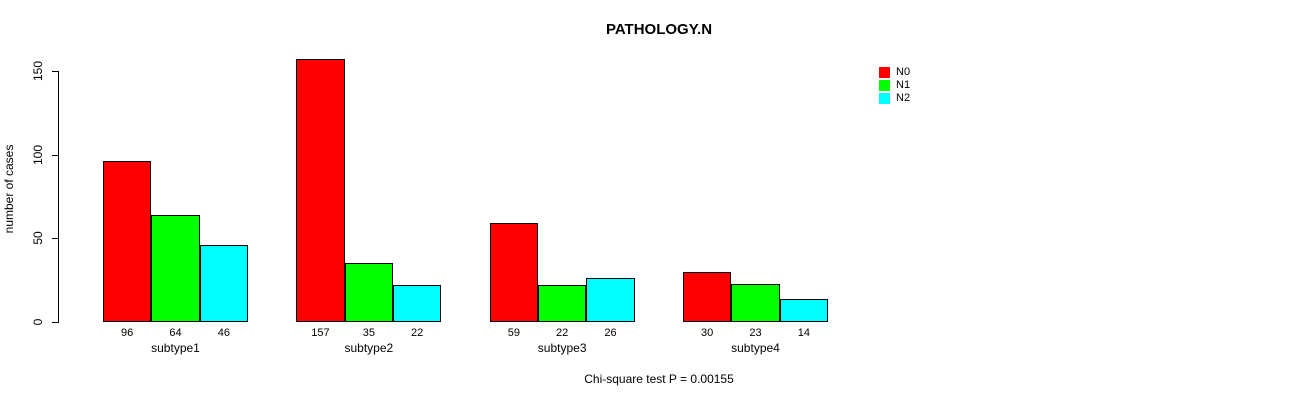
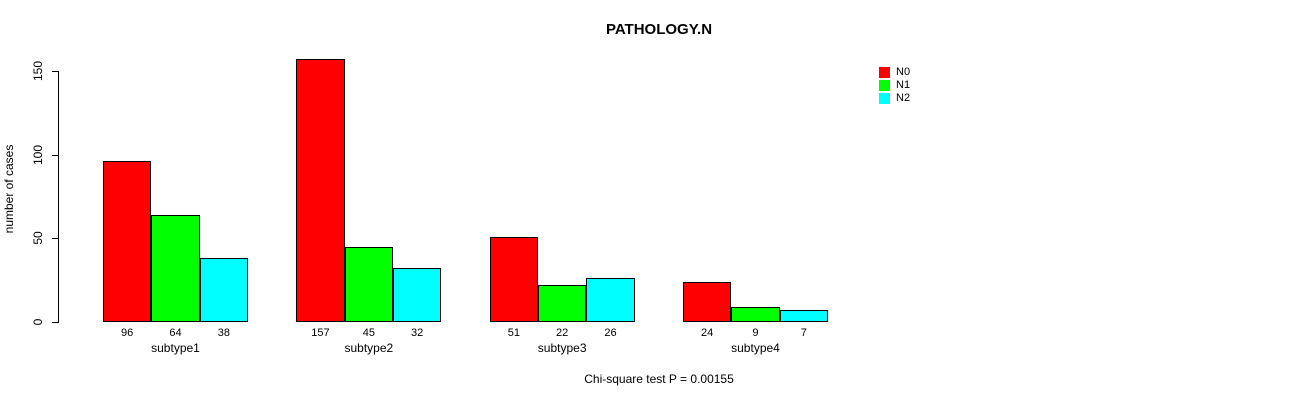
N2/subtype1: 46 -> 38
N1/subtype2: 35 -> 45
N2/subtype2: 22 -> 32
N0/subtype3: 59 -> 51
N0/subtype4: 30 -> 24
N1/subtype4: 23 -> 9
N2/subtype4: 14 -> 7
